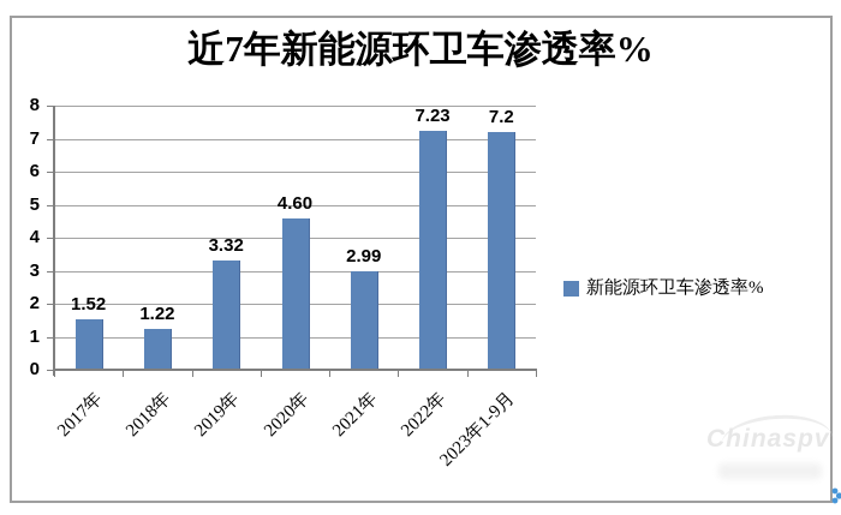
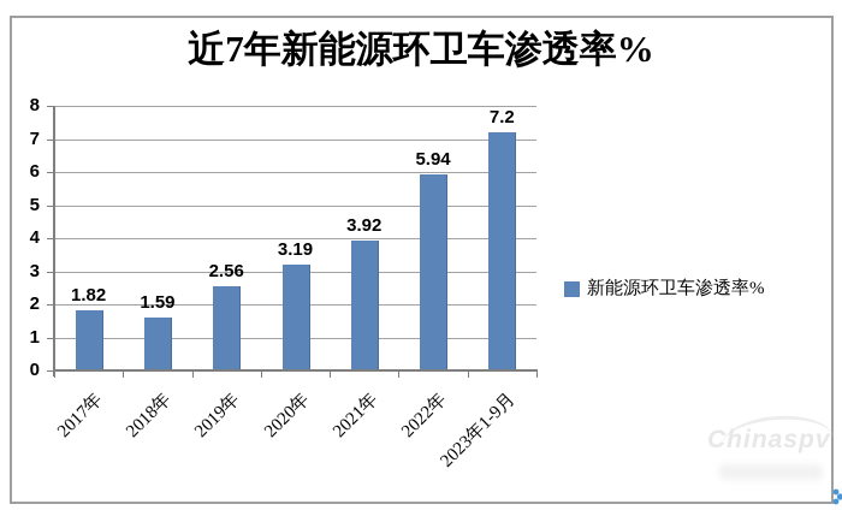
2017年: 1.52 -> 1.82
2018年: 1.22 -> 1.59
2019年: 3.32 -> 2.56
2020年: 4.60 -> 3.19
2021年: 2.99 -> 3.92
2022年: 7.23 -> 5.94
